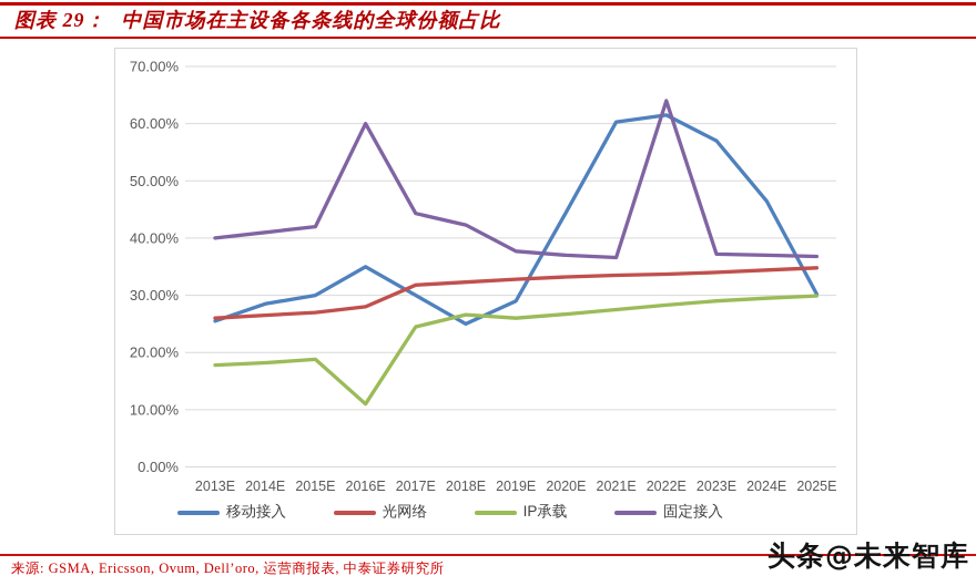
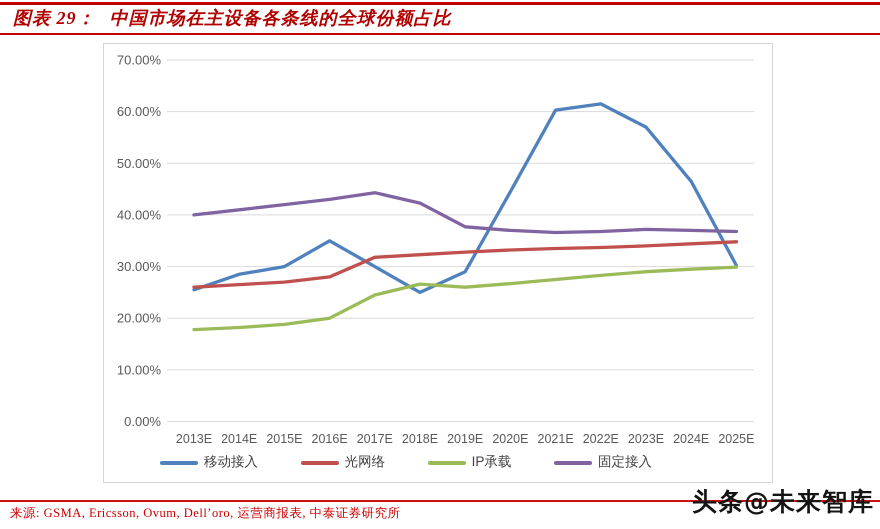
IP承载/2016E: 11% -> 20%
固定接入/2016E: 60% -> 43%
固定接入/2022E: 64% -> 37%
